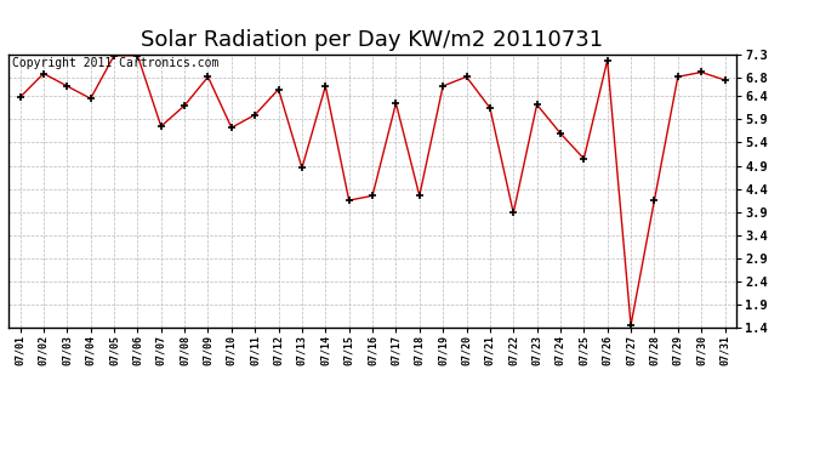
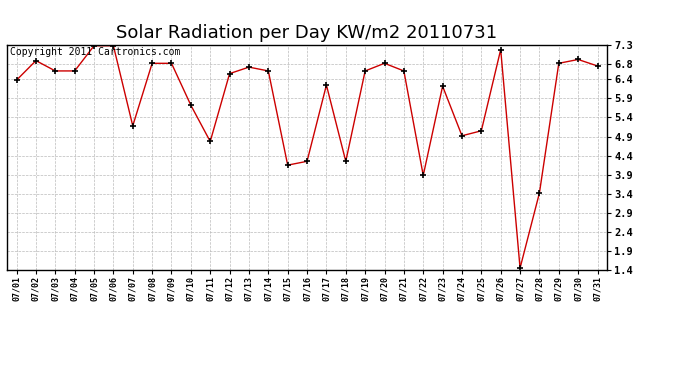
07/04: 6.35 -> 6.62
07/07: 5.75 -> 5.18
07/08: 6.20 -> 6.82
07/11: 6.00 -> 4.77
07/13: 4.85 -> 6.72
07/21: 6.15 -> 6.62
07/24: 5.60 -> 4.92
07/28: 4.15 -> 3.42
